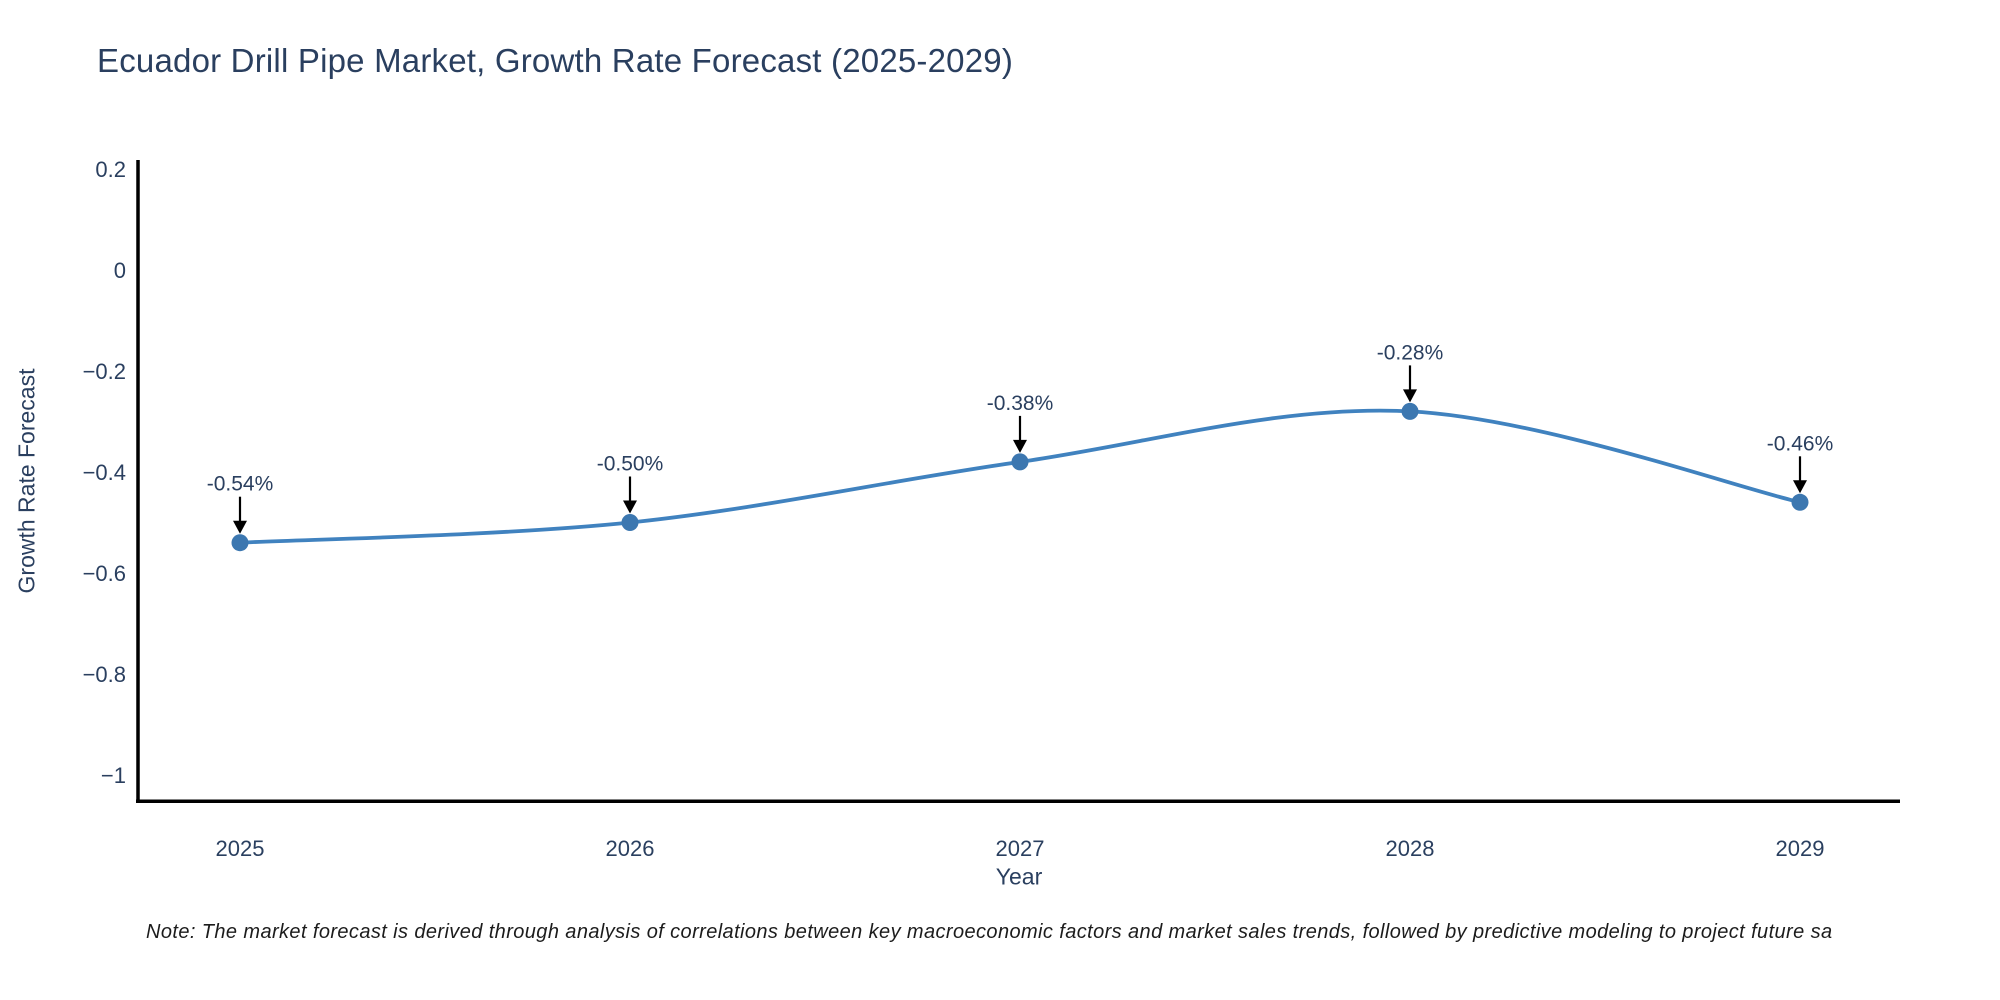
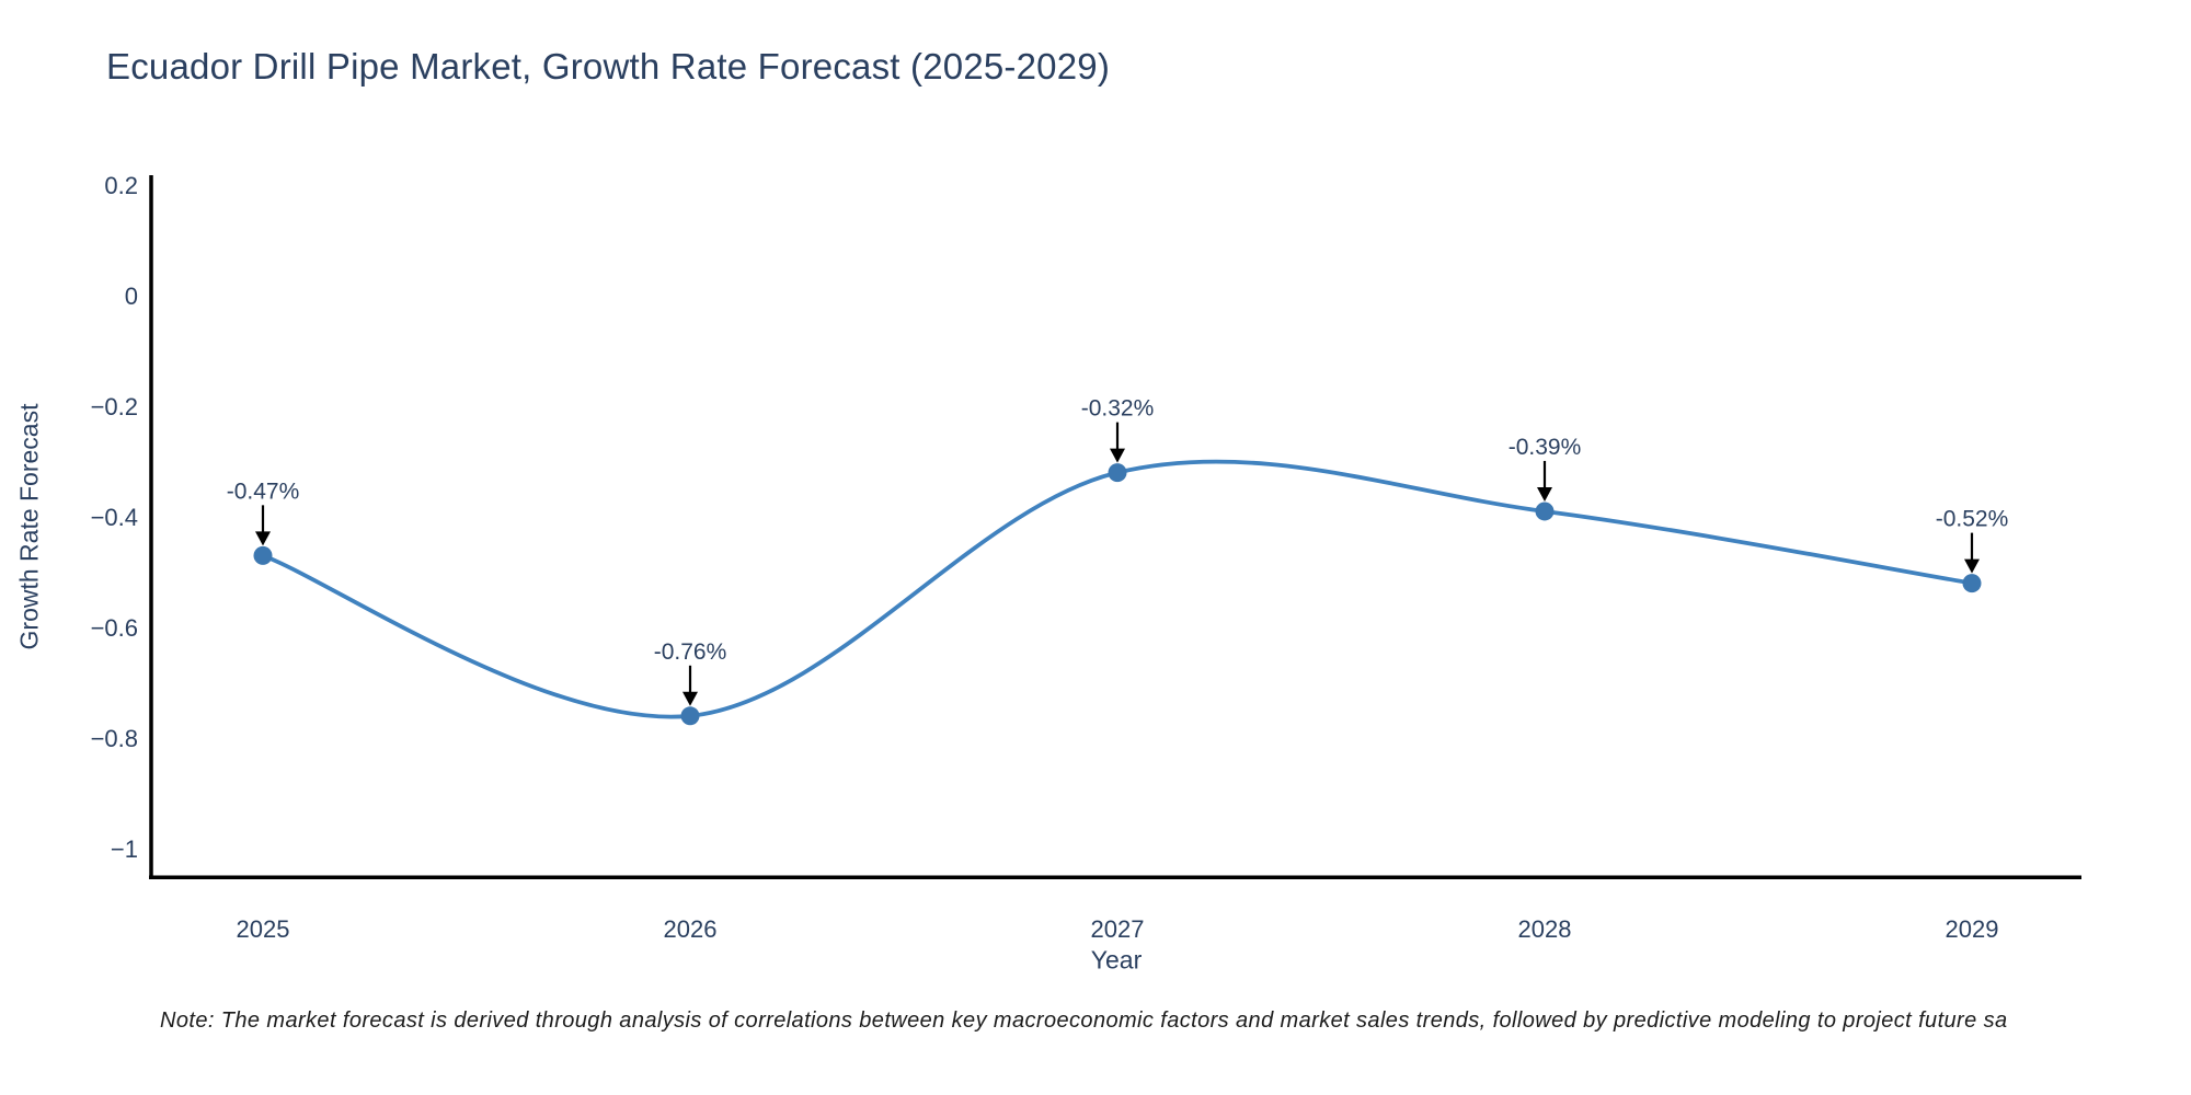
2025: -0.54% -> -0.47%
2026: -0.50% -> -0.76%
2027: -0.38% -> -0.32%
2028: -0.28% -> -0.39%
2029: -0.46% -> -0.52%
